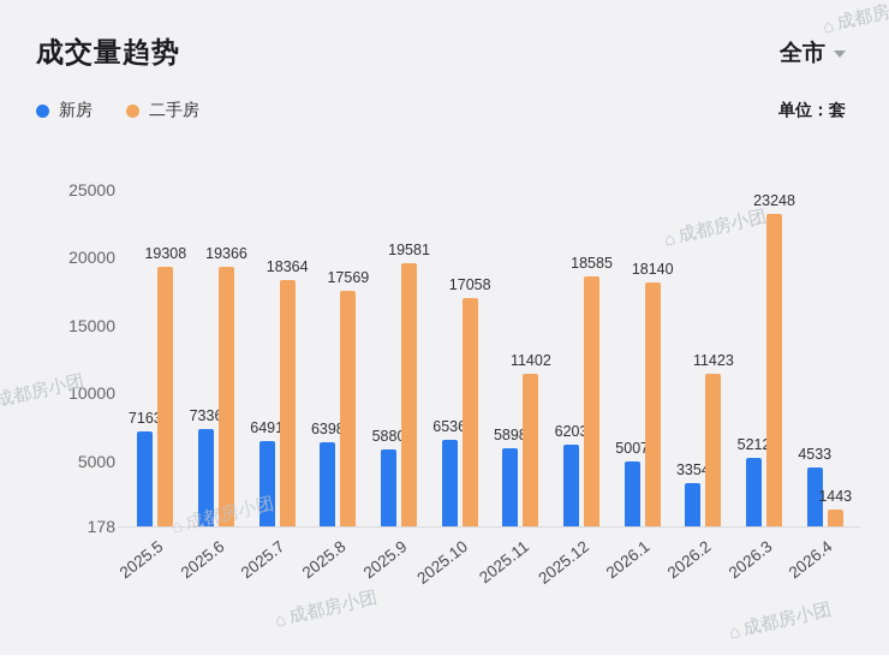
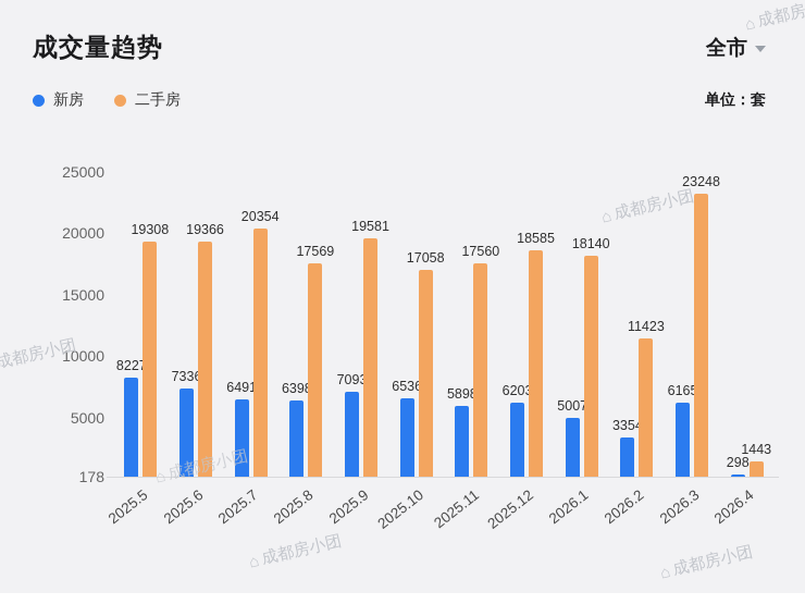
新房/2025.5: 7163 -> 8227
二手房/2025.7: 18364 -> 20354
新房/2025.9: 5880 -> 7093
二手房/2025.11: 11402 -> 17560
新房/2026.3: 5212 -> 6165
新房/2026.4: 4533 -> 298
